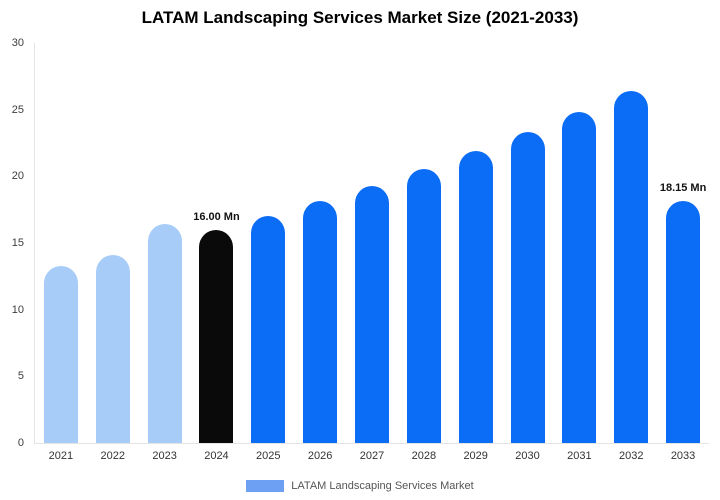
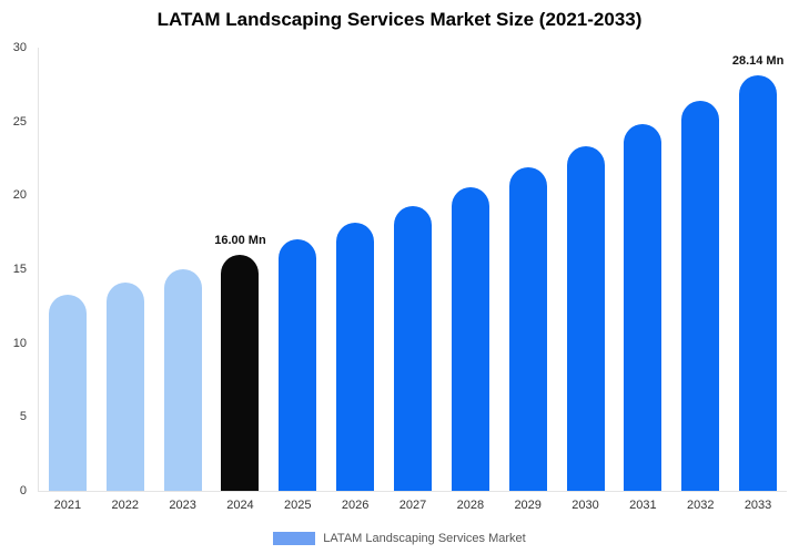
2023: 16.4 -> 15.0
2033: 18.15 -> 28.14
